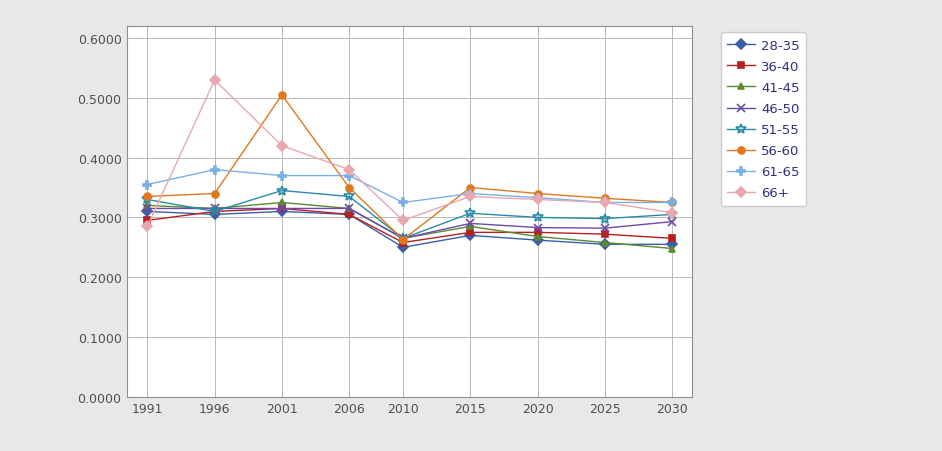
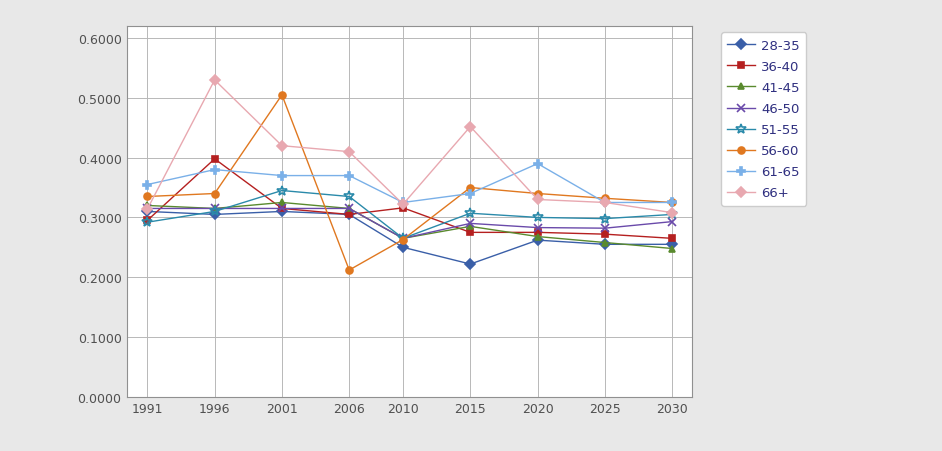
51-55/1991: 0.330 -> 0.292
66+/1991: 0.285 -> 0.314
36-40/1996: 0.310 -> 0.398
56-60/2006: 0.350 -> 0.212
66+/2006: 0.380 -> 0.410
36-40/2010: 0.258 -> 0.316
66+/2010: 0.295 -> 0.322
28-35/2015: 0.270 -> 0.222
66+/2015: 0.335 -> 0.452
61-65/2020: 0.333 -> 0.390
